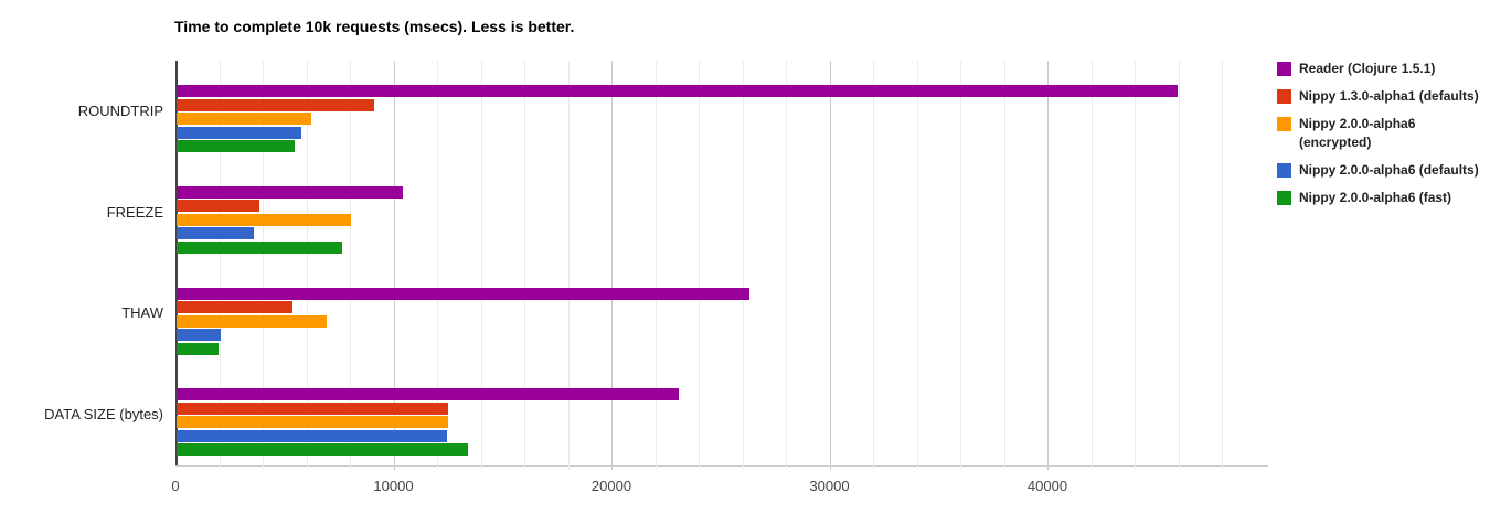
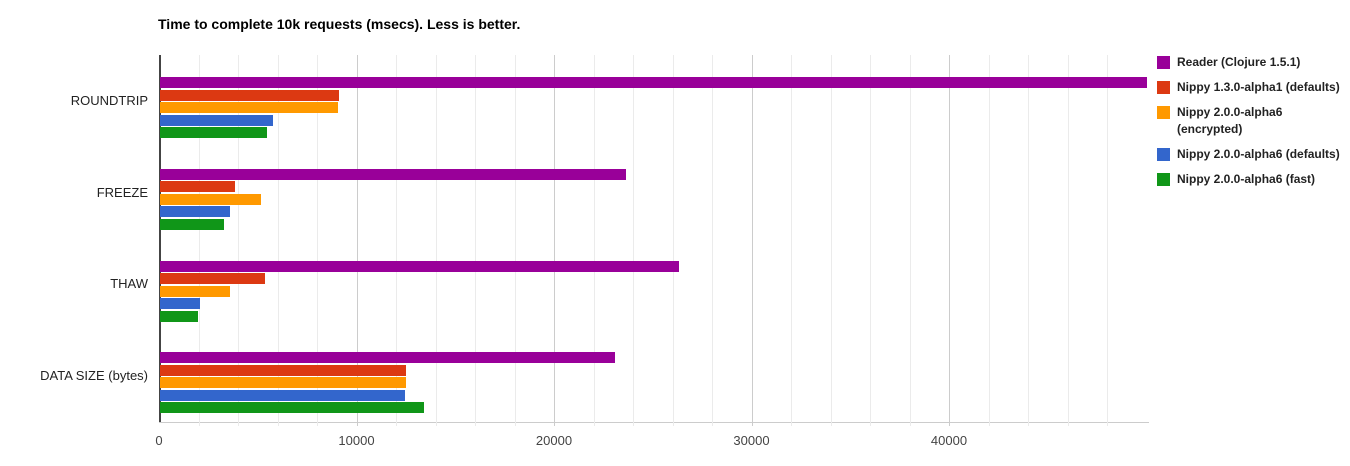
Reader (Clojure 1.5.1)/ROUNDTRIP: 45900 -> 50000
Nippy 2.0.0-alpha6 (encrypted)/ROUNDTRIP: 6200 -> 9000
Reader (Clojure 1.5.1)/FREEZE: 10400 -> 23600
Nippy 2.0.0-alpha6 (encrypted)/FREEZE: 8000 -> 5100
Nippy 2.0.0-alpha6 (fast)/FREEZE: 7600 -> 3200
Nippy 2.0.0-alpha6 (encrypted)/THAW: 6900 -> 3600
